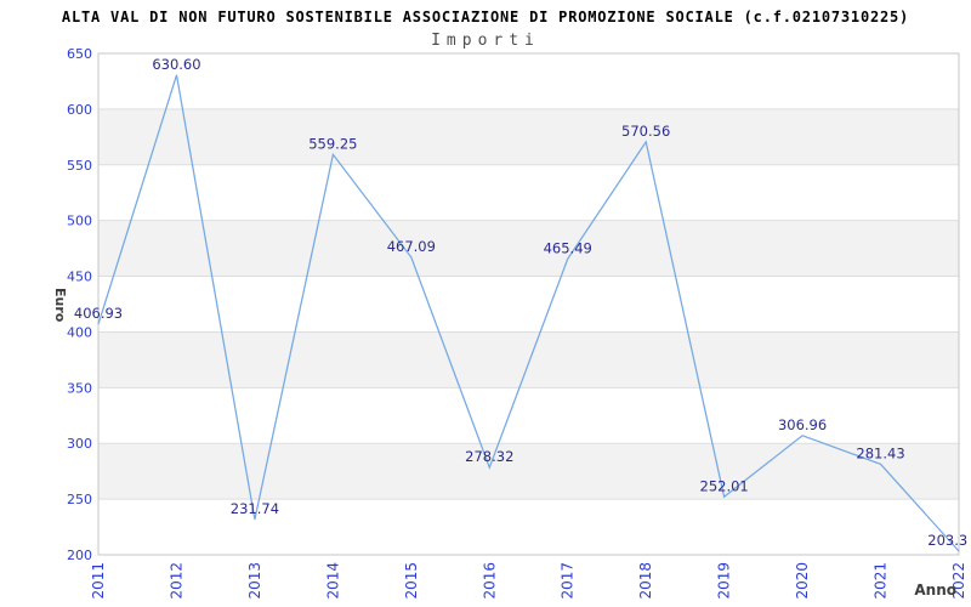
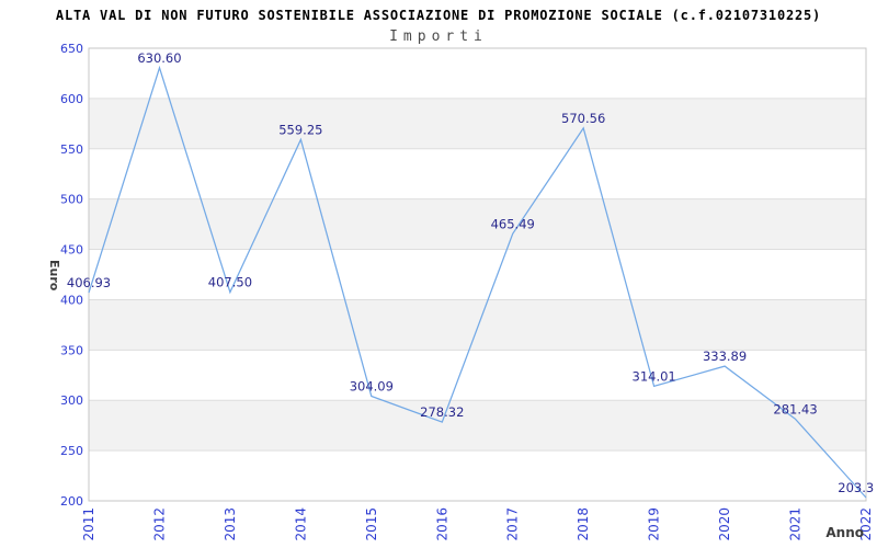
2013: 231.74 -> 407.50
2015: 467.09 -> 304.09
2019: 252.01 -> 314.01
2020: 306.96 -> 333.89
